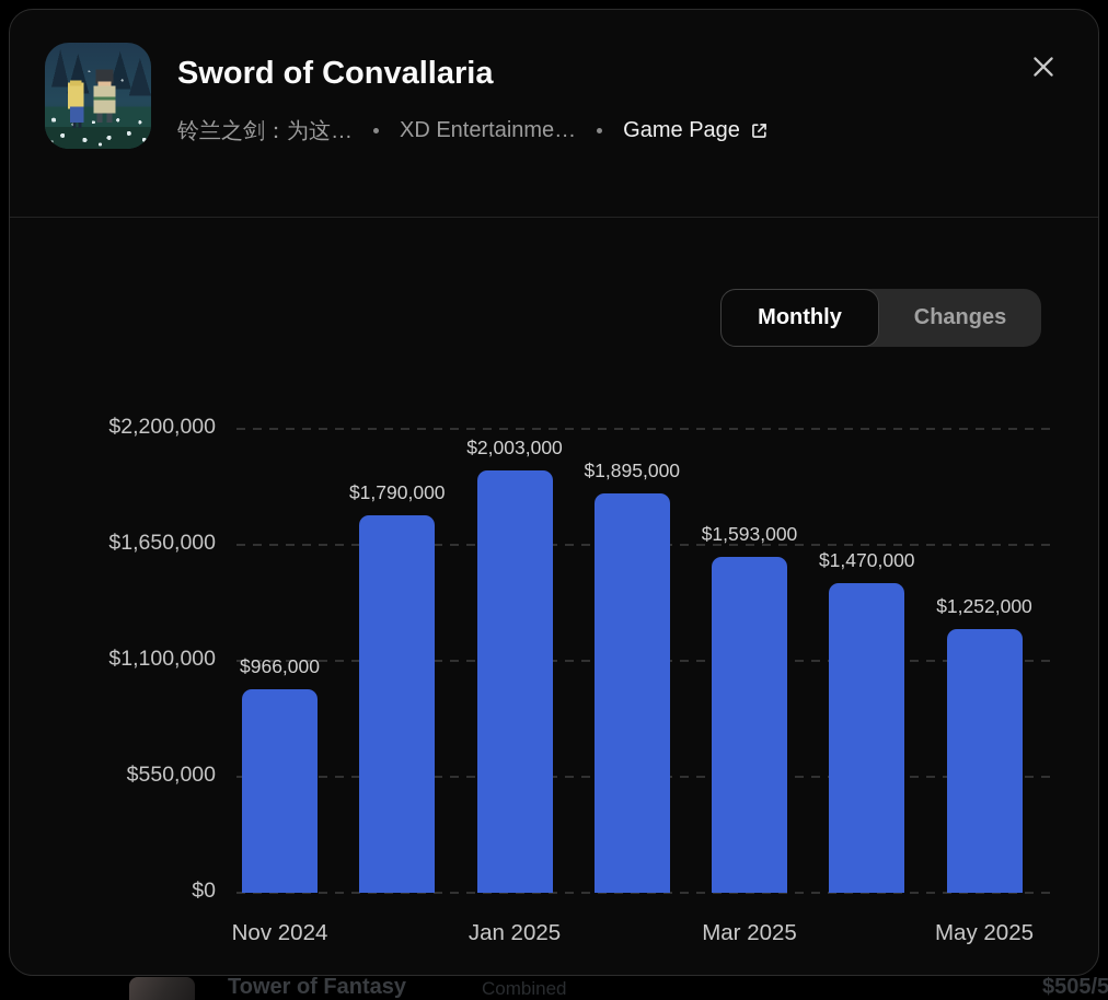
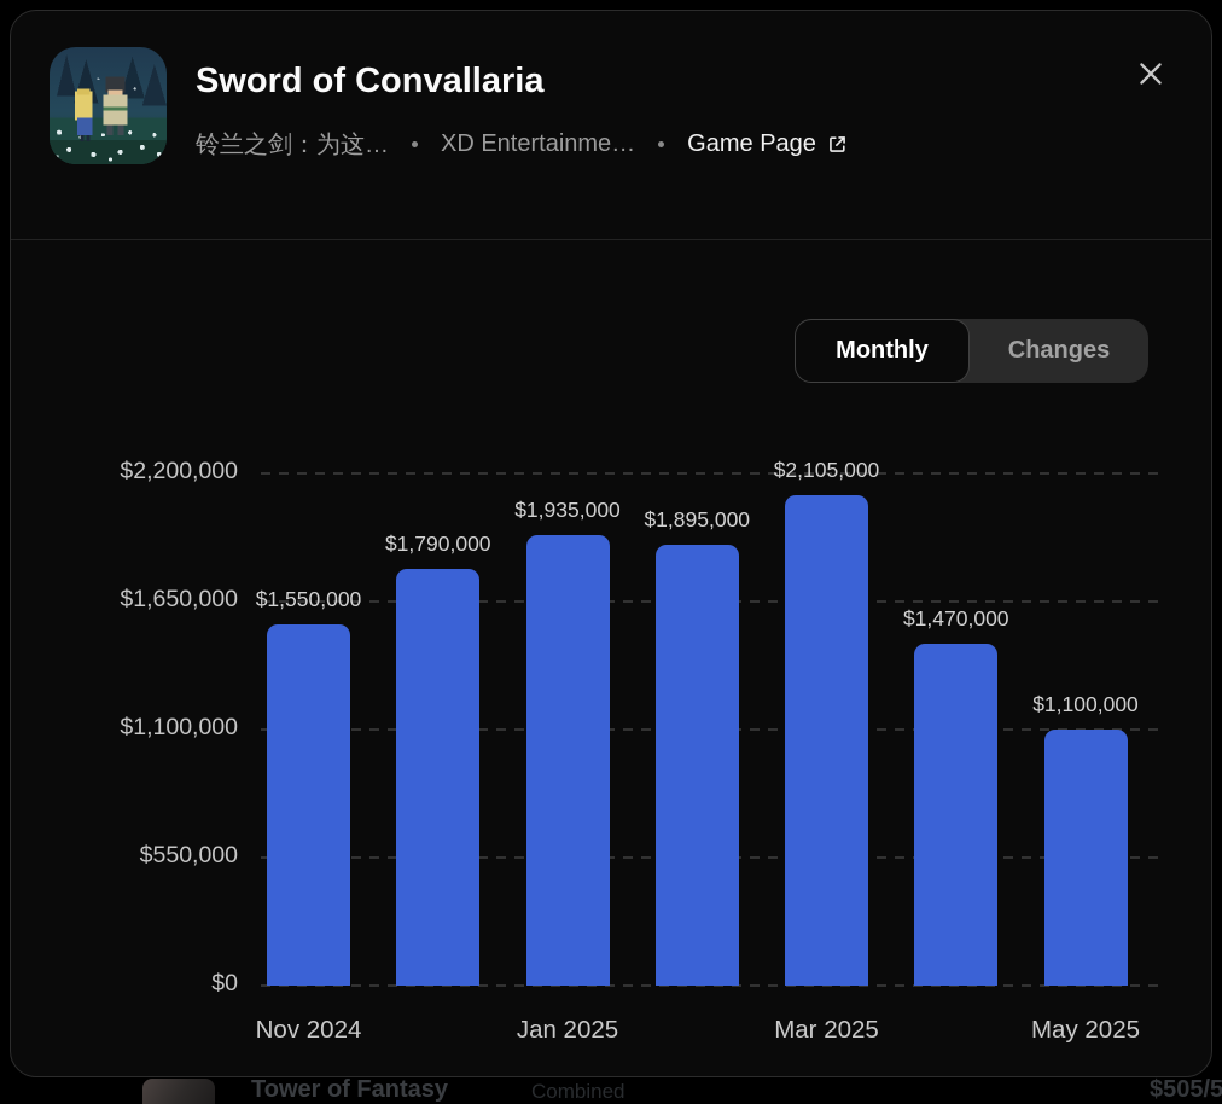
Nov 2024: $966,000 -> $1,550,000
Jan 2025: $2,003,000 -> $1,935,000
Mar 2025: $1,593,000 -> $2,105,000
May 2025: $1,252,000 -> $1,100,000
